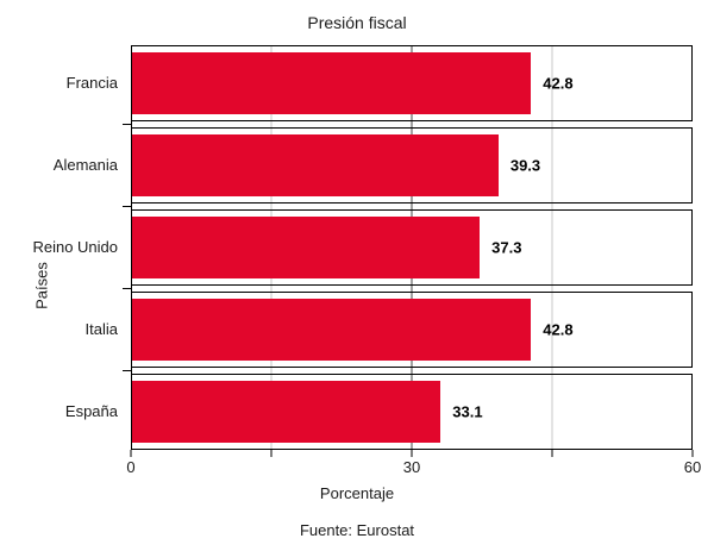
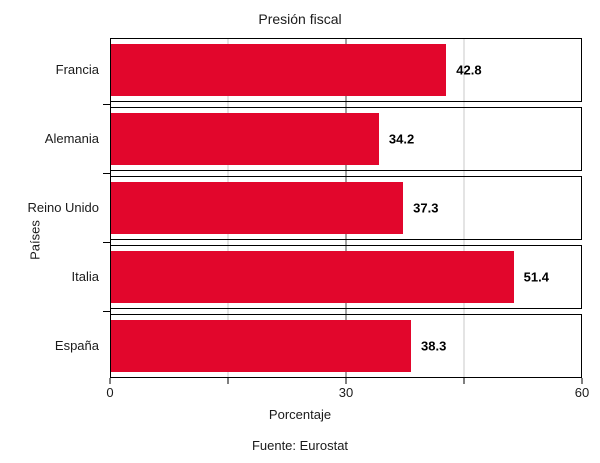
Alemania: 39.3 -> 34.2
Italia: 42.8 -> 51.4
España: 33.1 -> 38.3
